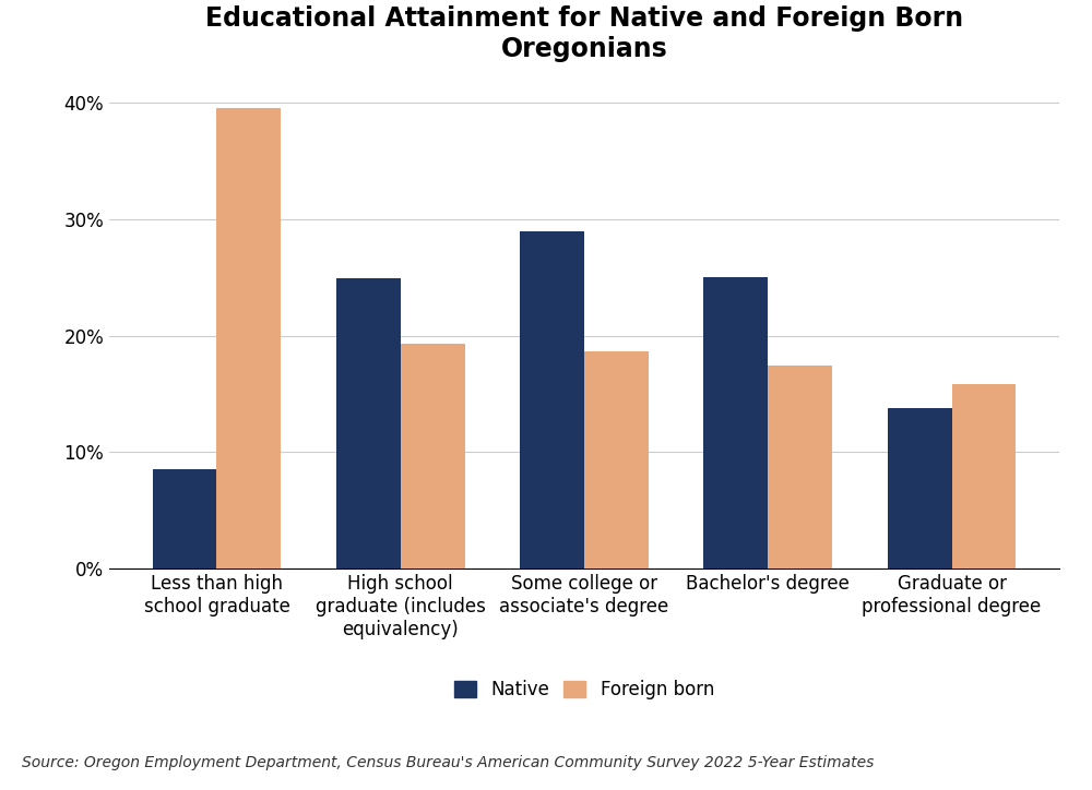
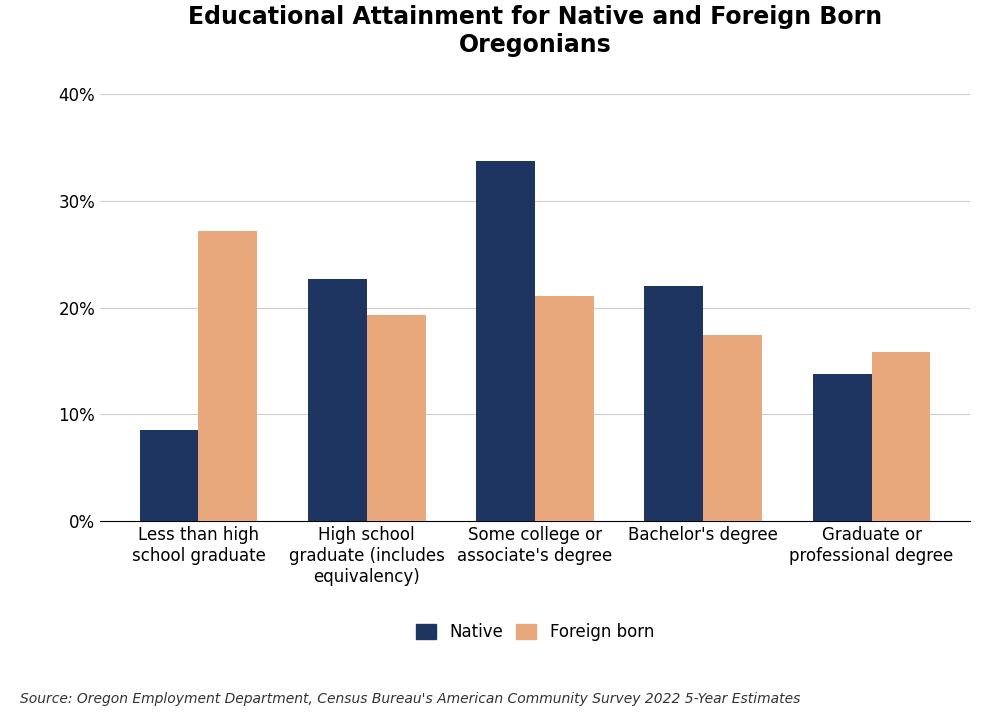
Foreign born/Less than high school graduate: 39.5% -> 27.2%
Native/High school graduate (includes equivalency): 24.9% -> 22.7%
Native/Some college or associate's degree: 28.9% -> 33.7%
Foreign born/Some college or associate's degree: 18.6% -> 21.1%
Native/Bachelor's degree: 25.0% -> 22.0%
